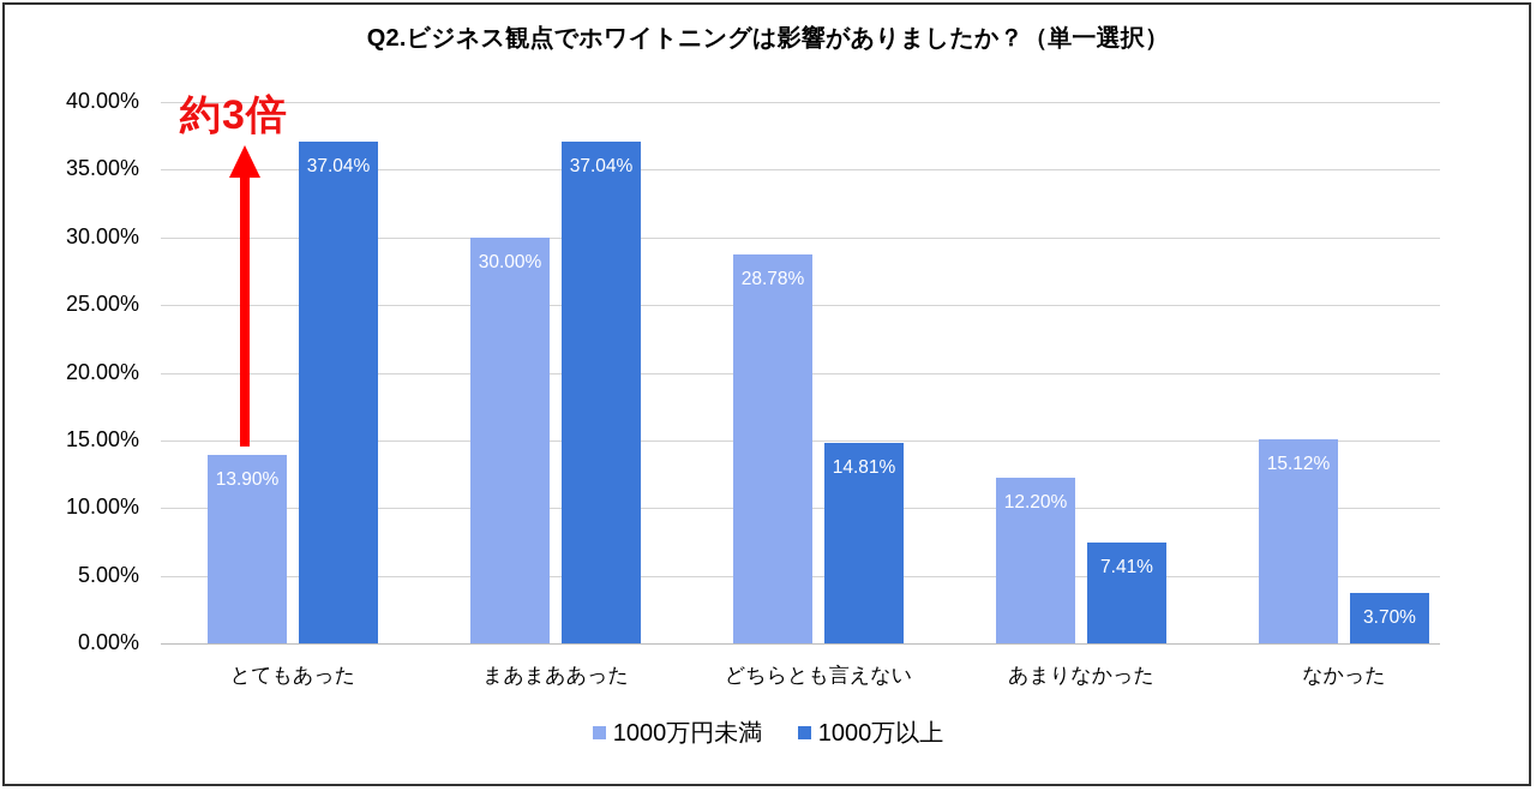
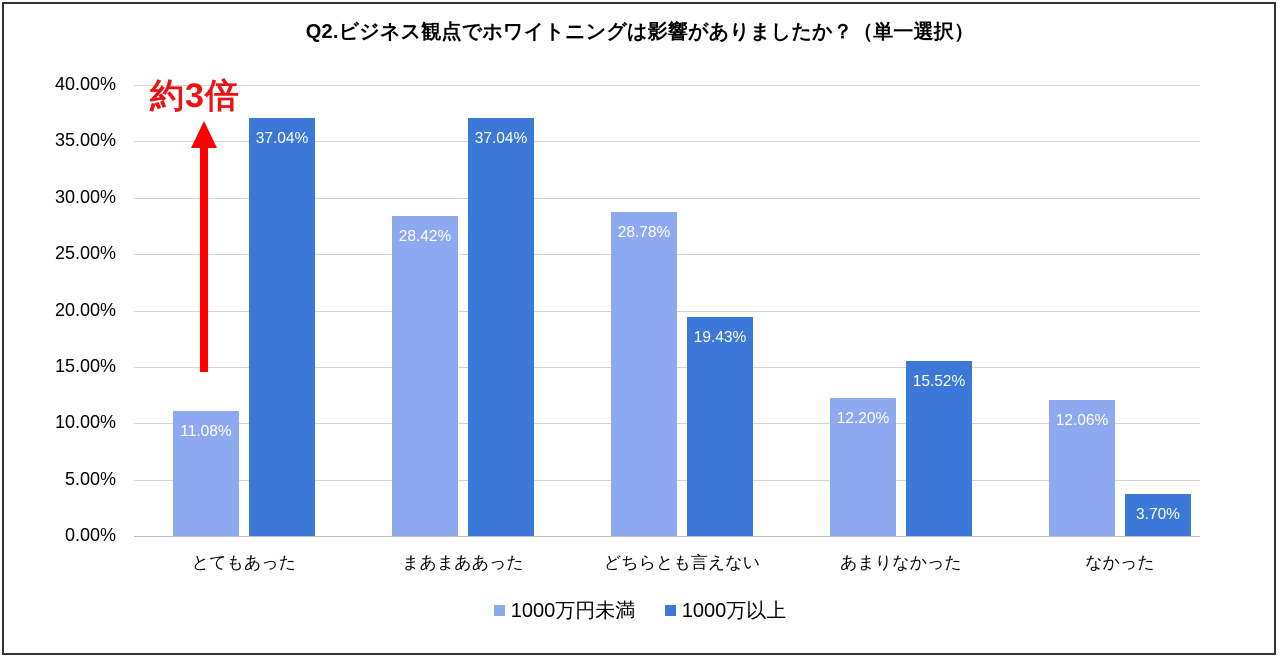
1000万円未満/とてもあった: 13.90% -> 11.08%
1000万円未満/まあまああった: 30.00% -> 28.42%
1000万以上/どちらとも言えない: 14.81% -> 19.43%
1000万以上/あまりなかった: 7.41% -> 15.52%
1000万円未満/なかった: 15.12% -> 12.06%
